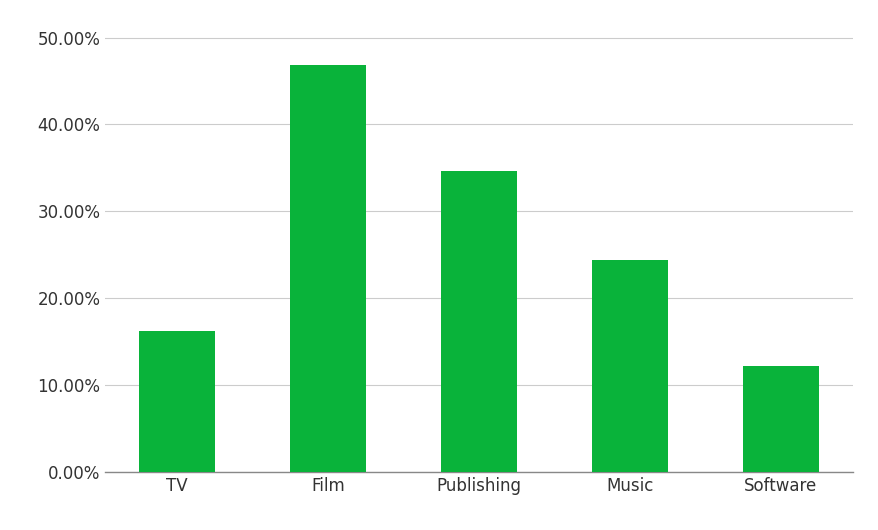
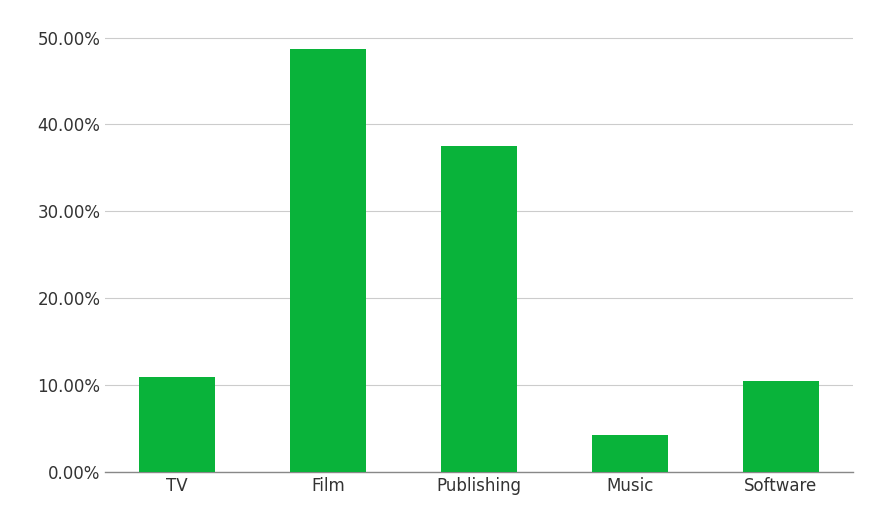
TV: 16.2% -> 10.9%
Film: 46.8% -> 48.7%
Publishing: 34.6% -> 37.5%
Music: 24.4% -> 4.2%
Software: 12.2% -> 10.4%
